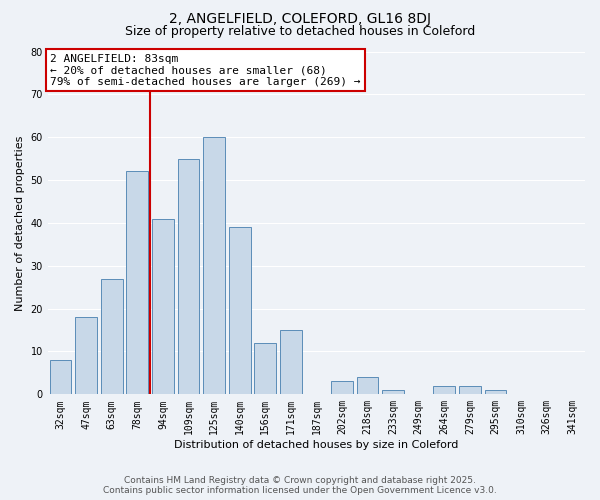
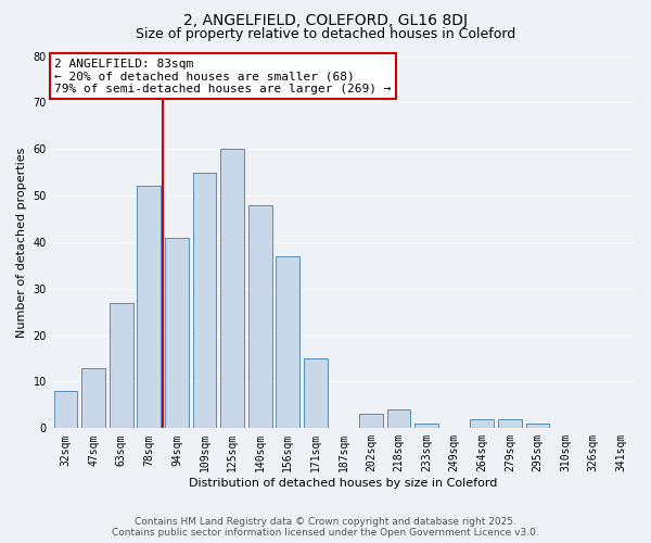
47sqm: 18 -> 13
140sqm: 39 -> 48
156sqm: 12 -> 37
